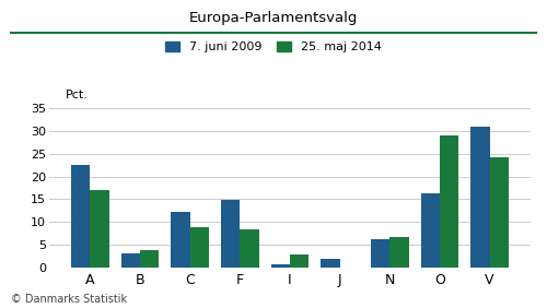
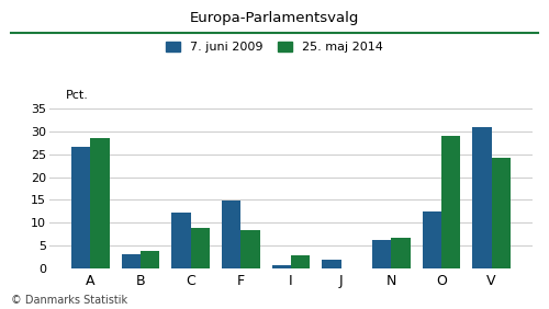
7. juni 2009/A: 22.4 -> 26.5
25. maj 2014/A: 17.1 -> 28.5
7. juni 2009/O: 16.4 -> 12.5
